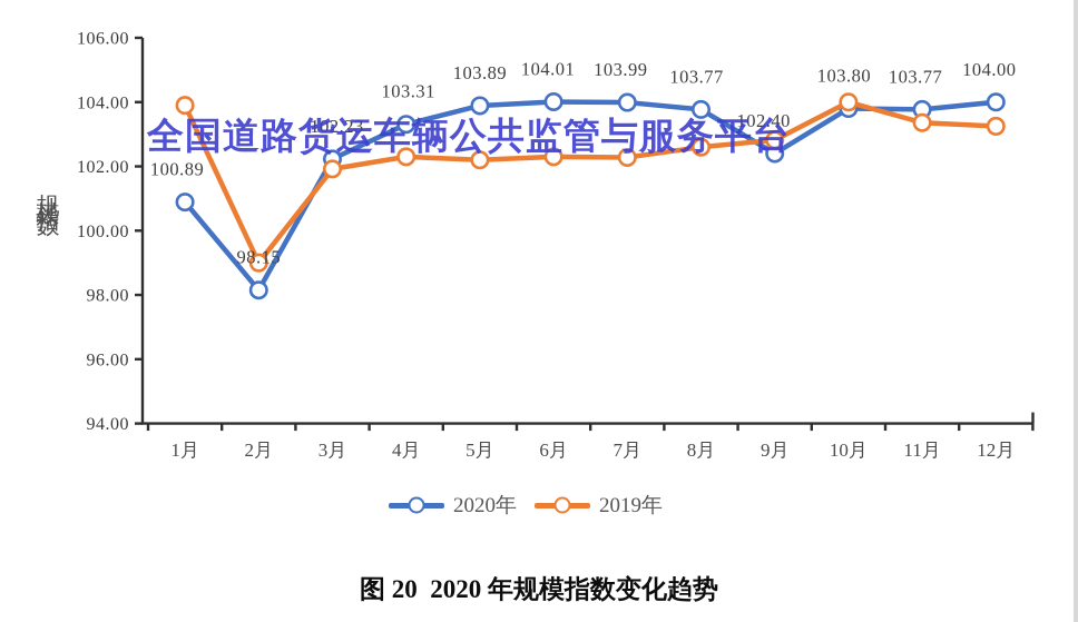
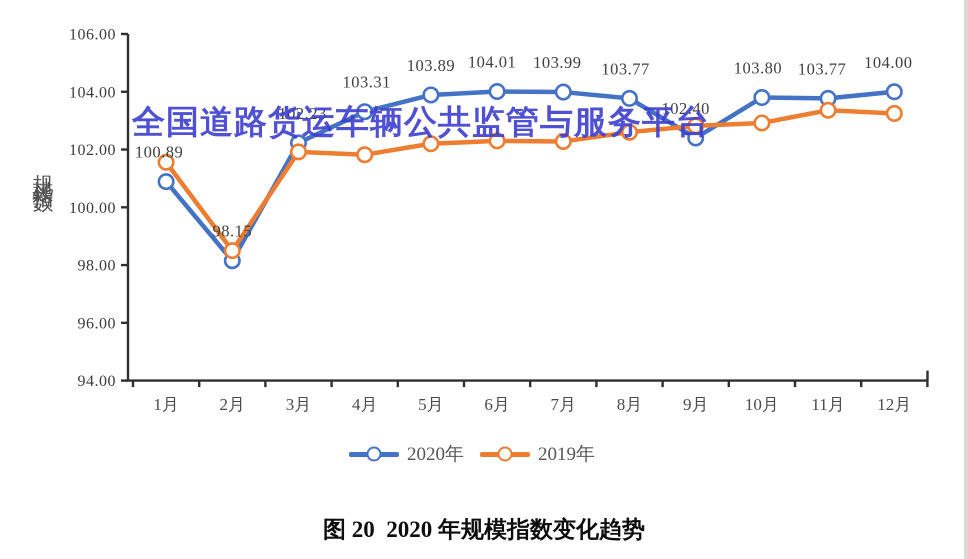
2019年/1月: 103.9 -> 101.6
2019年/2月: 99.0 -> 98.5
2019年/4月: 102.3 -> 101.8
2019年/10月: 104.0 -> 102.9
